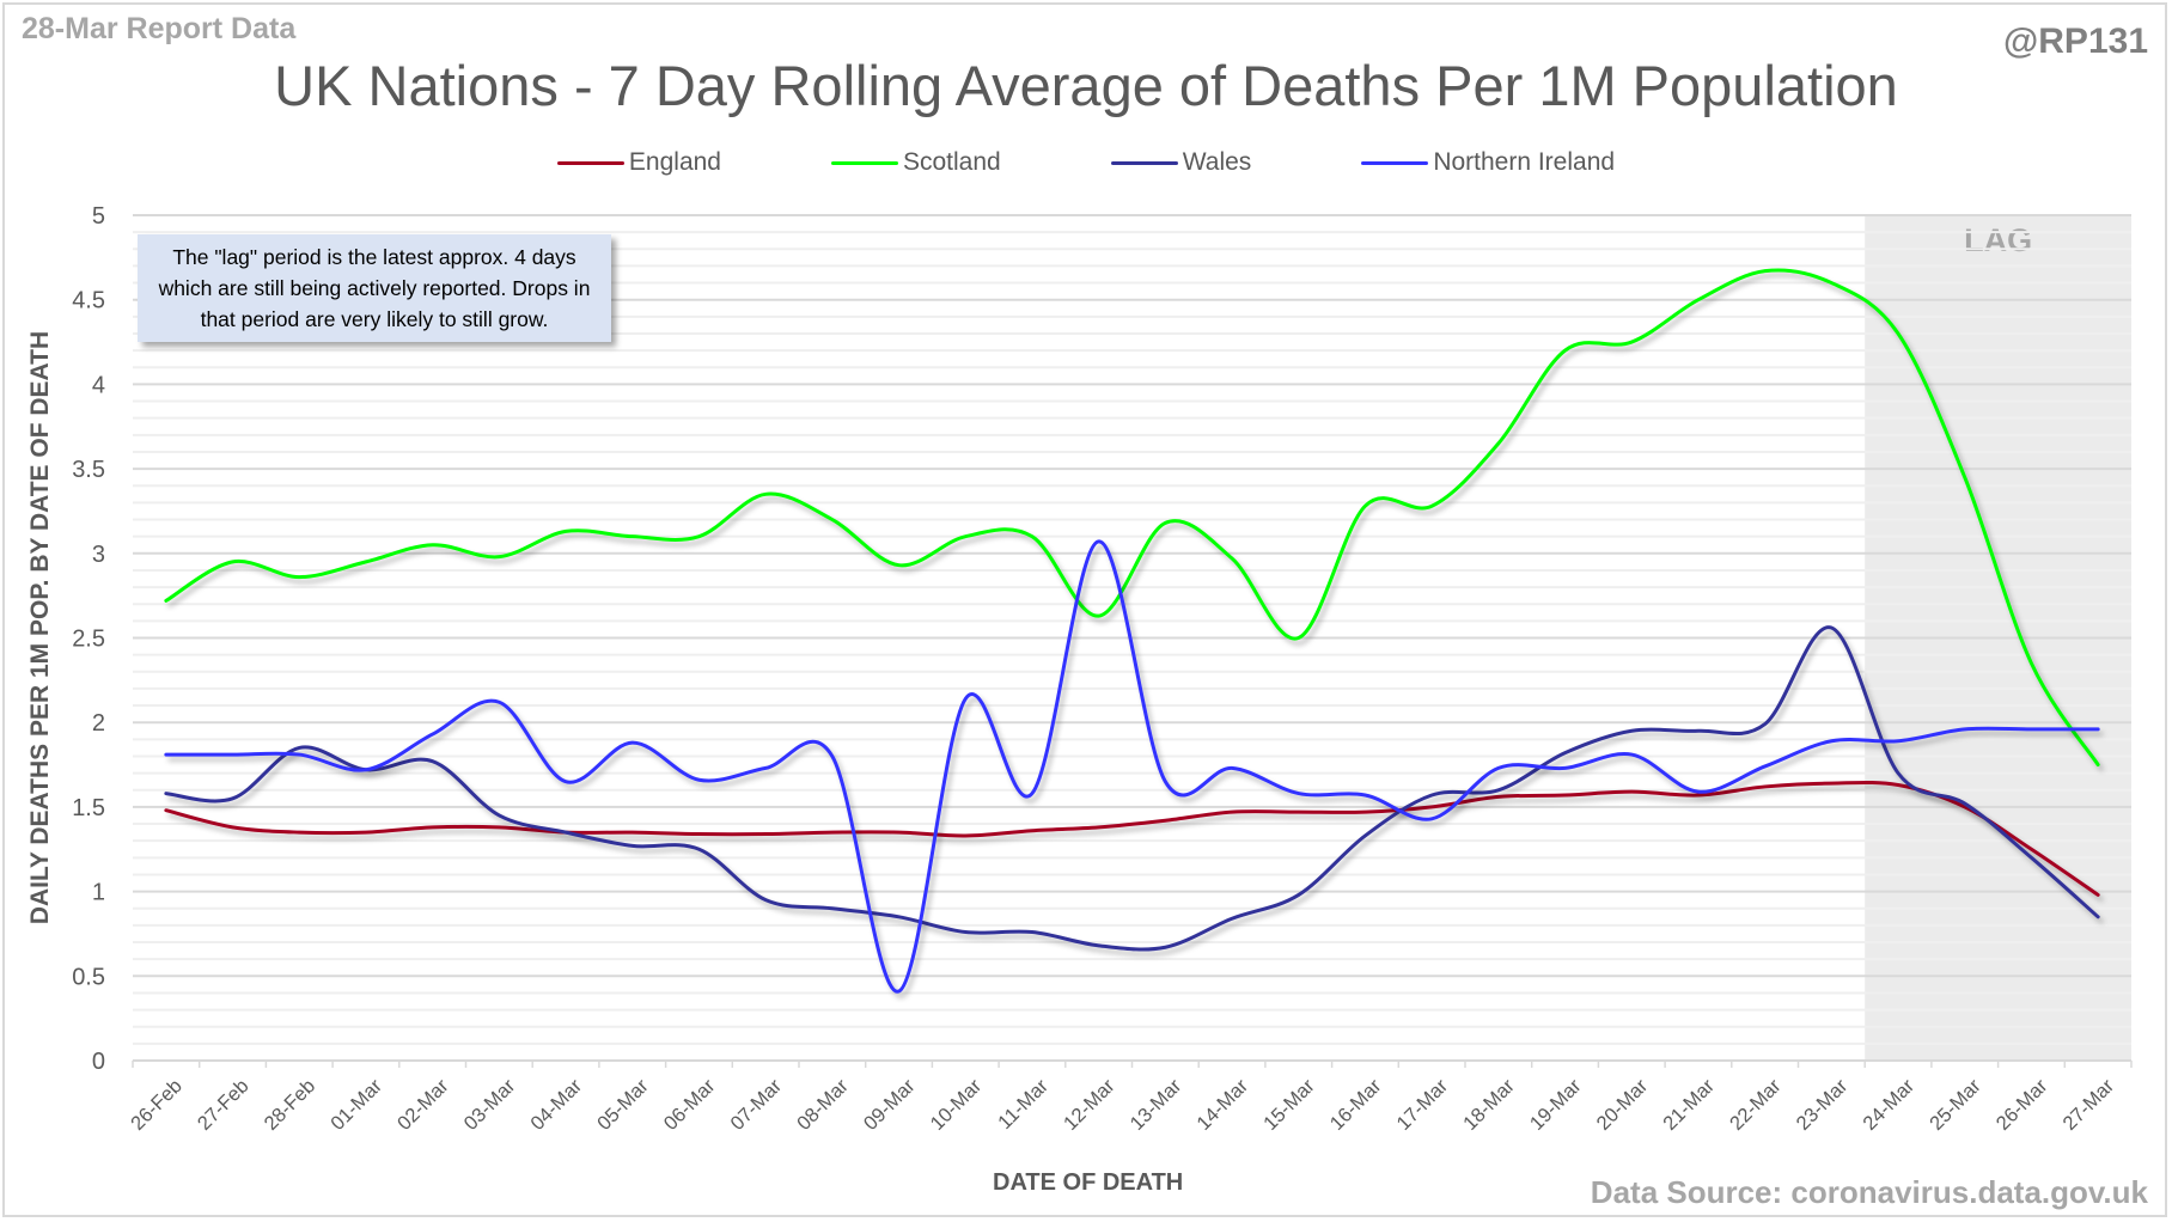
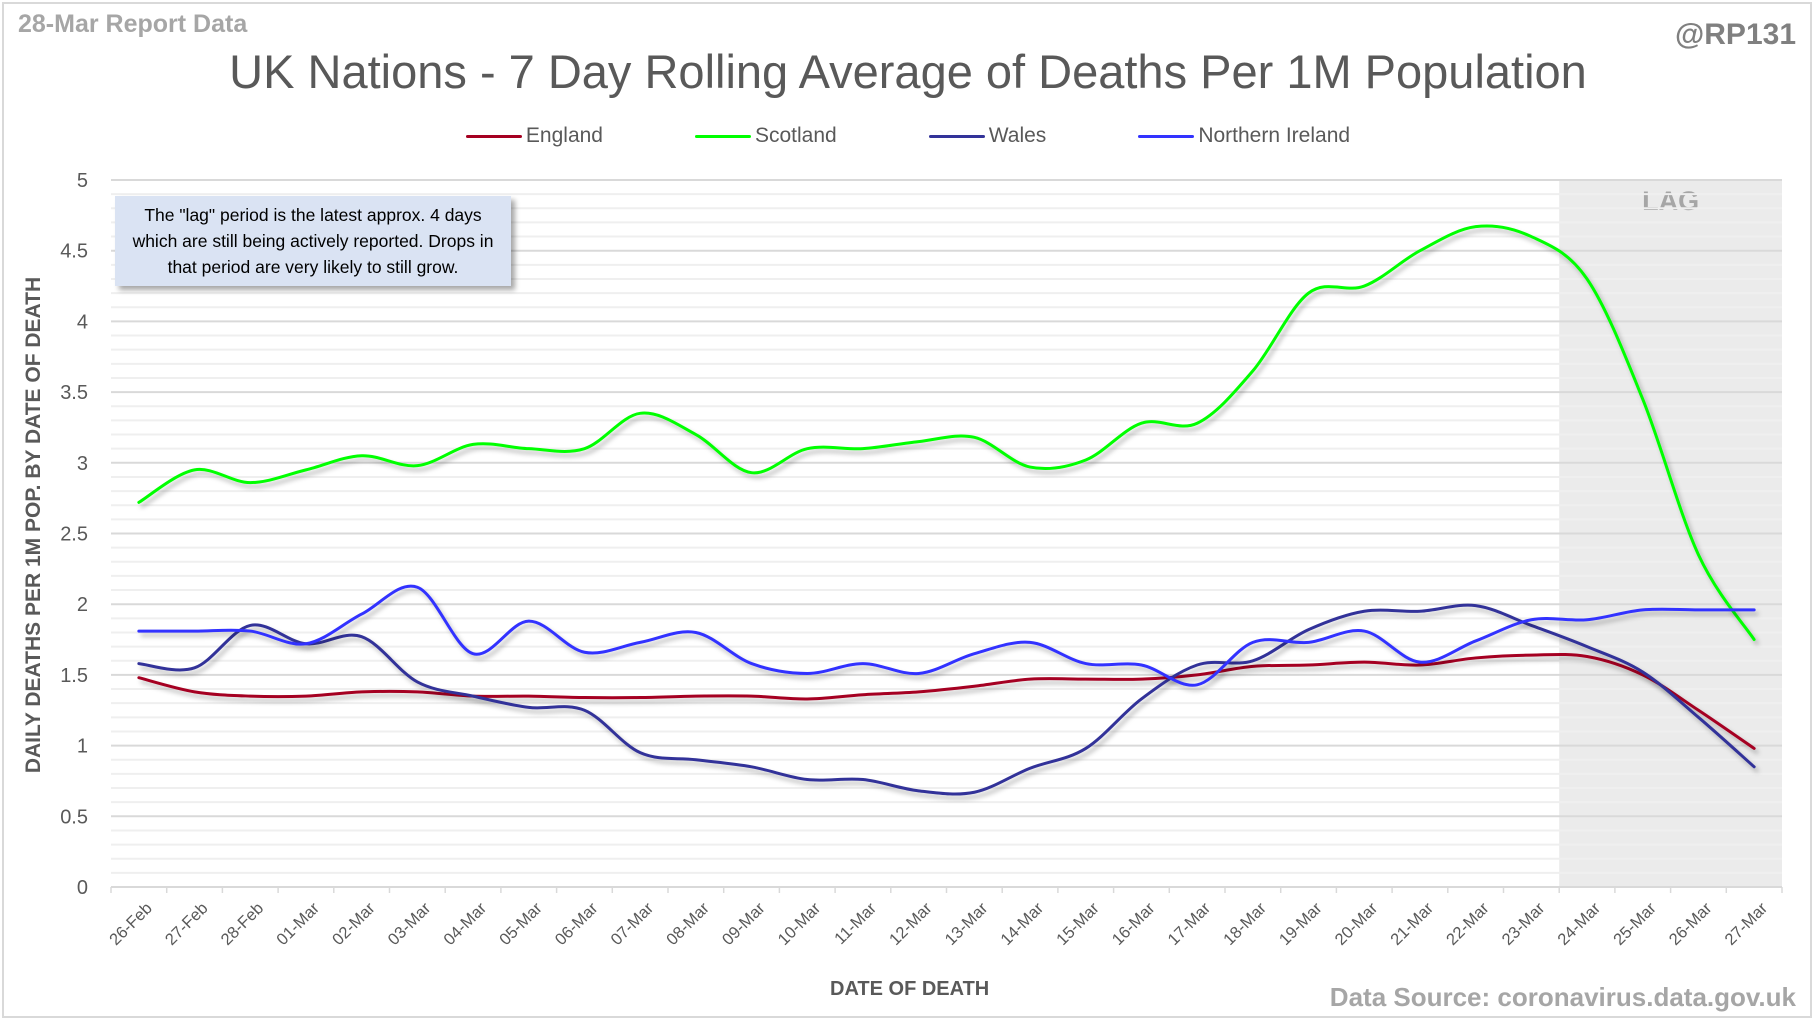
Northern Ireland/09-Mar: 0.41 -> 1.58
Northern Ireland/10-Mar: 2.14 -> 1.51
Scotland/12-Mar: 2.63 -> 3.15
Northern Ireland/12-Mar: 3.07 -> 1.51
Scotland/15-Mar: 2.50 -> 3.02
Wales/23-Mar: 2.56 -> 1.85
